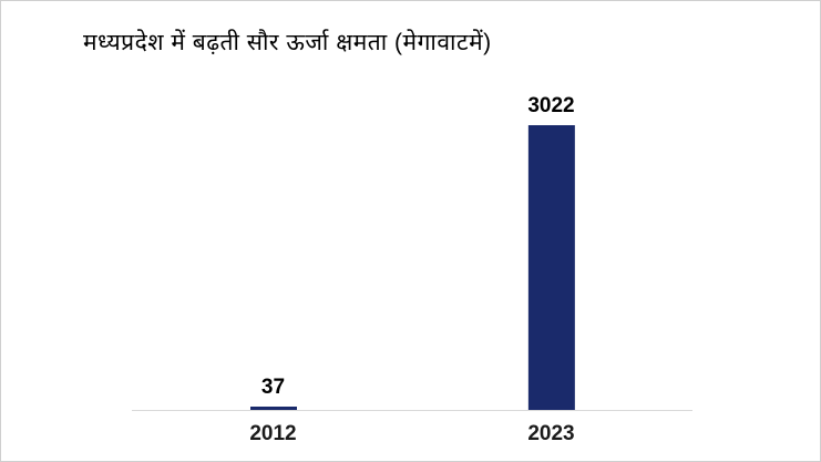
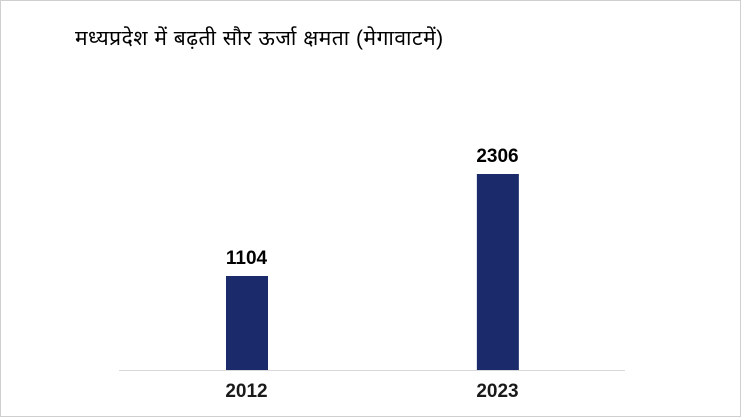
2012: 37 -> 1104
2023: 3022 -> 2306
